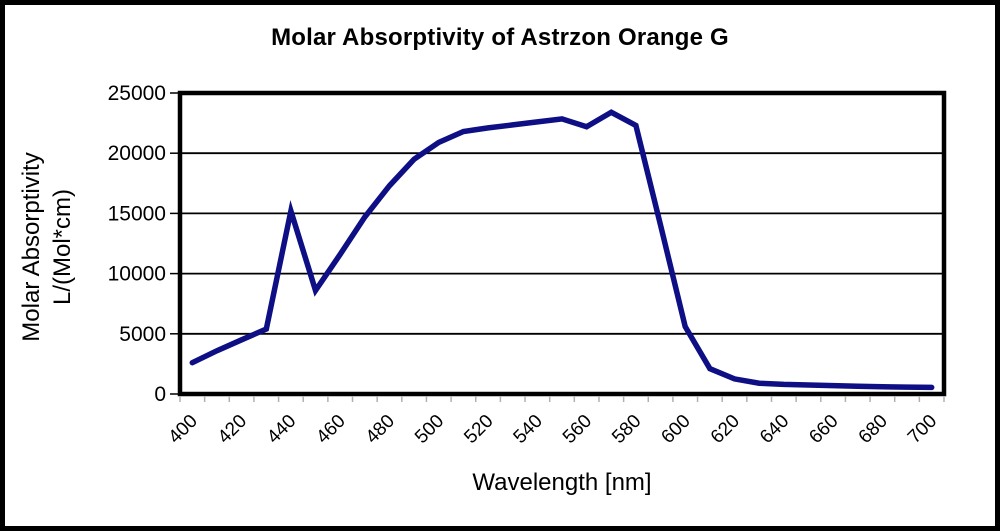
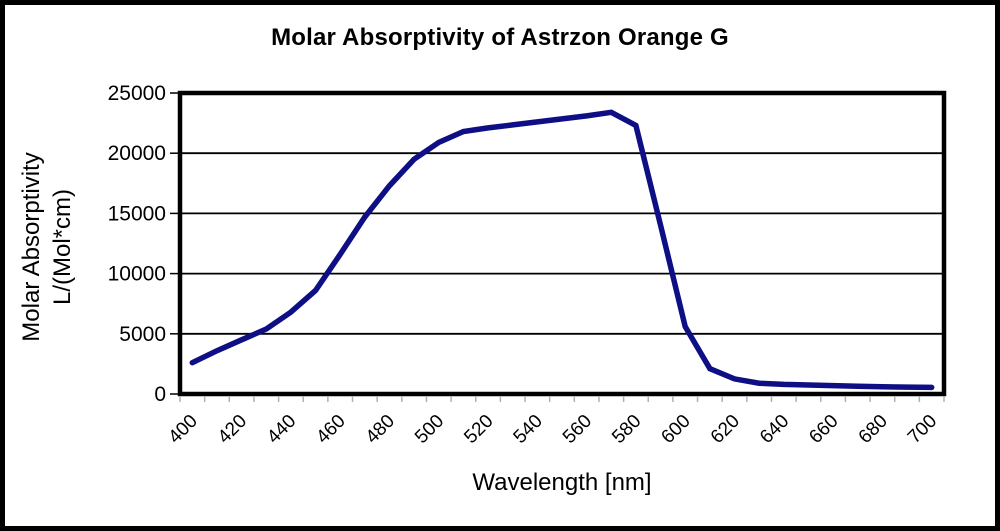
440: 15200 -> 6800
560: 22200 -> 23100
